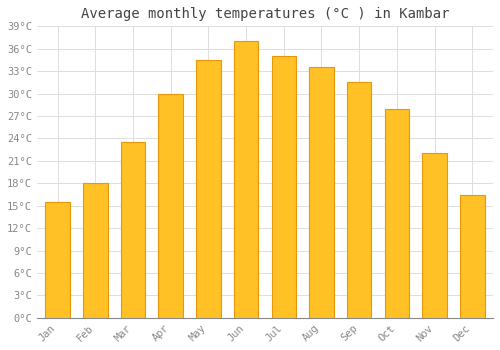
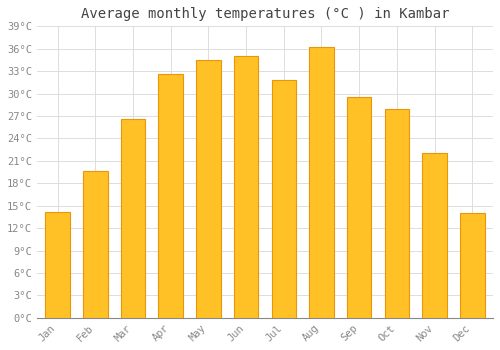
Jan: 15.5°C -> 14.2°C
Feb: 18.0°C -> 19.6°C
Mar: 23.5°C -> 26.6°C
Apr: 30.0°C -> 32.6°C
Jun: 37.0°C -> 35.0°C
Jul: 35.0°C -> 31.8°C
Aug: 33.5°C -> 36.2°C
Sep: 31.5°C -> 29.6°C
Dec: 16.5°C -> 14.0°C
